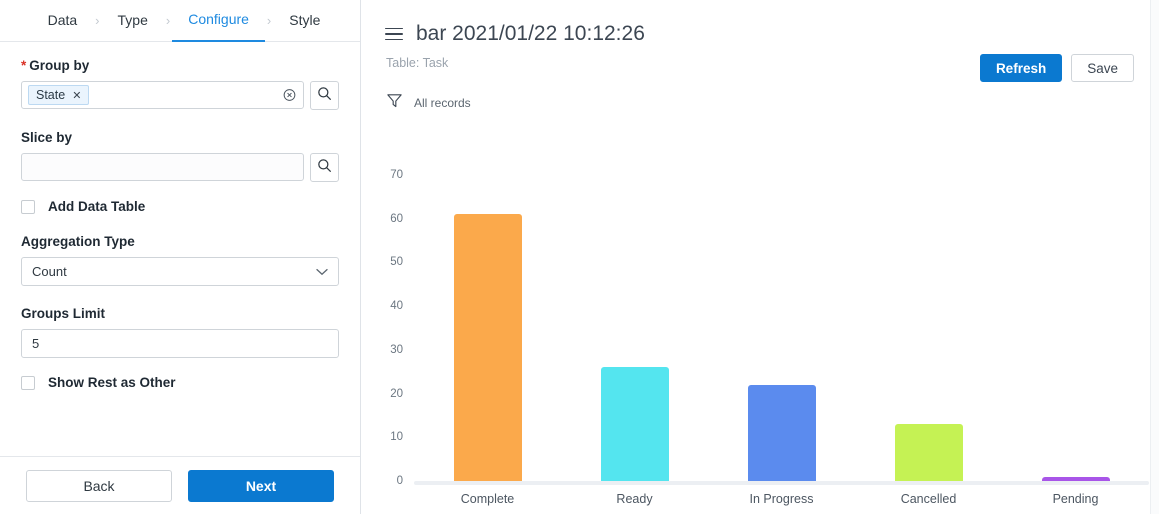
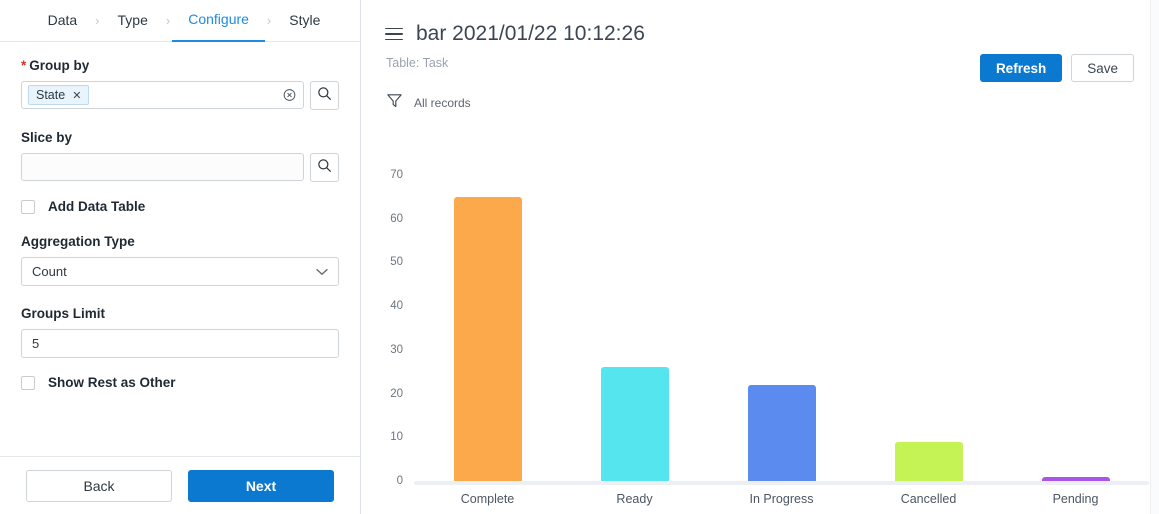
Complete: 61 -> 65
Cancelled: 13 -> 9
